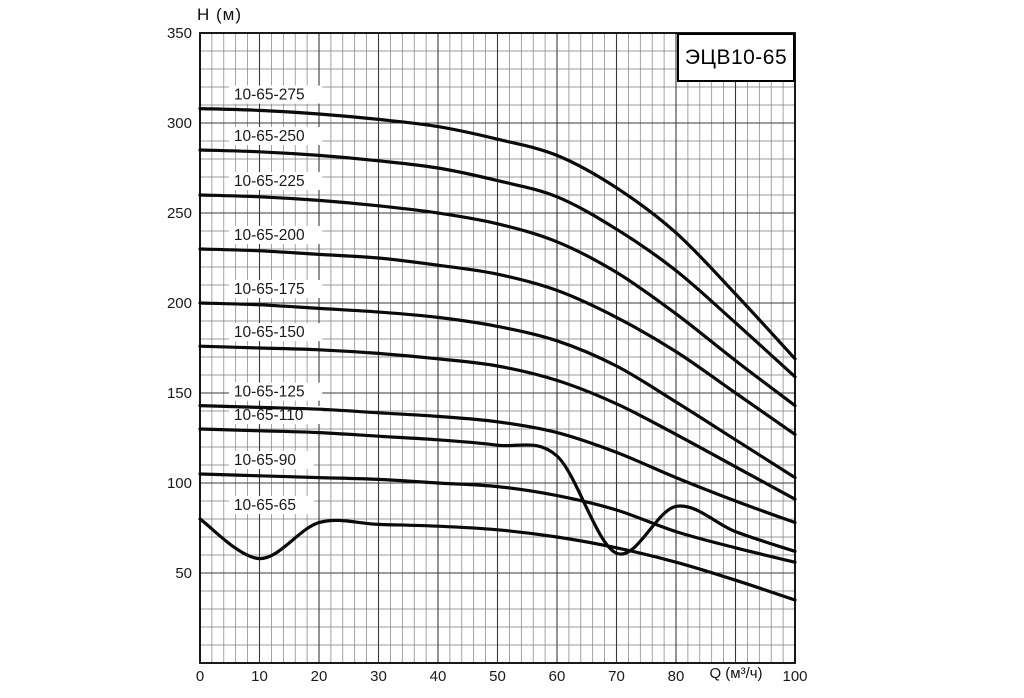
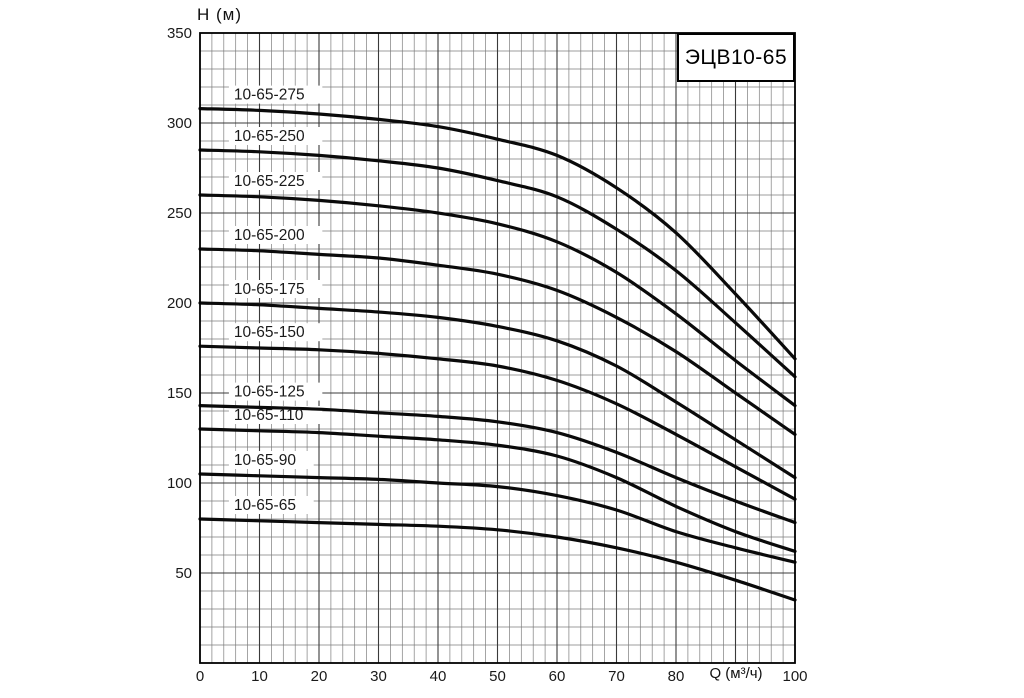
10-65-65/10: 58 -> 79
10-65-110/70: 61 -> 103
